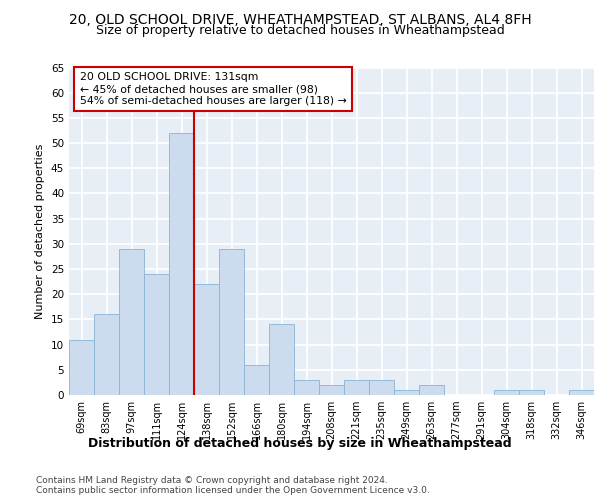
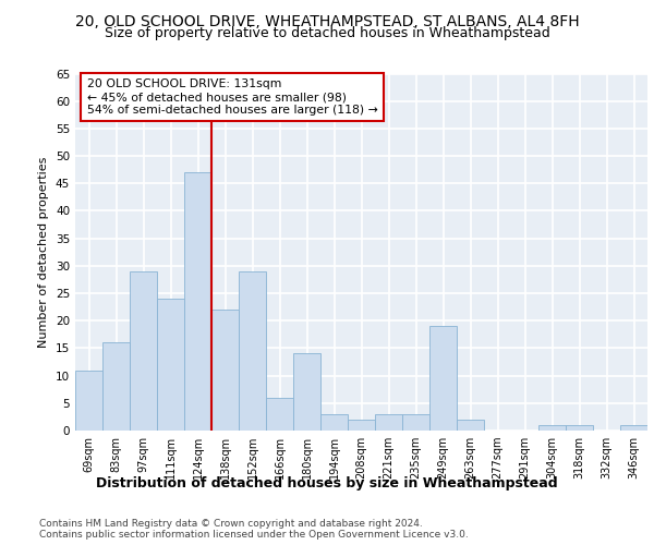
124sqm: 52 -> 47
249sqm: 1 -> 19
